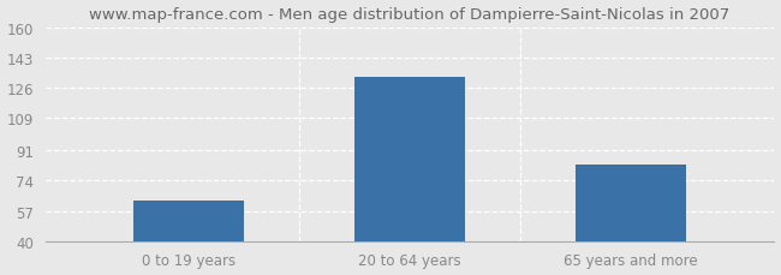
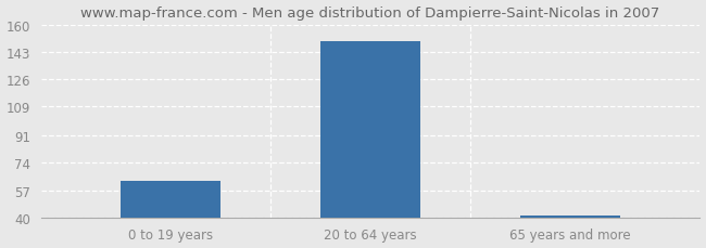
20 to 64 years: 132 -> 150
65 years and more: 83 -> 41
